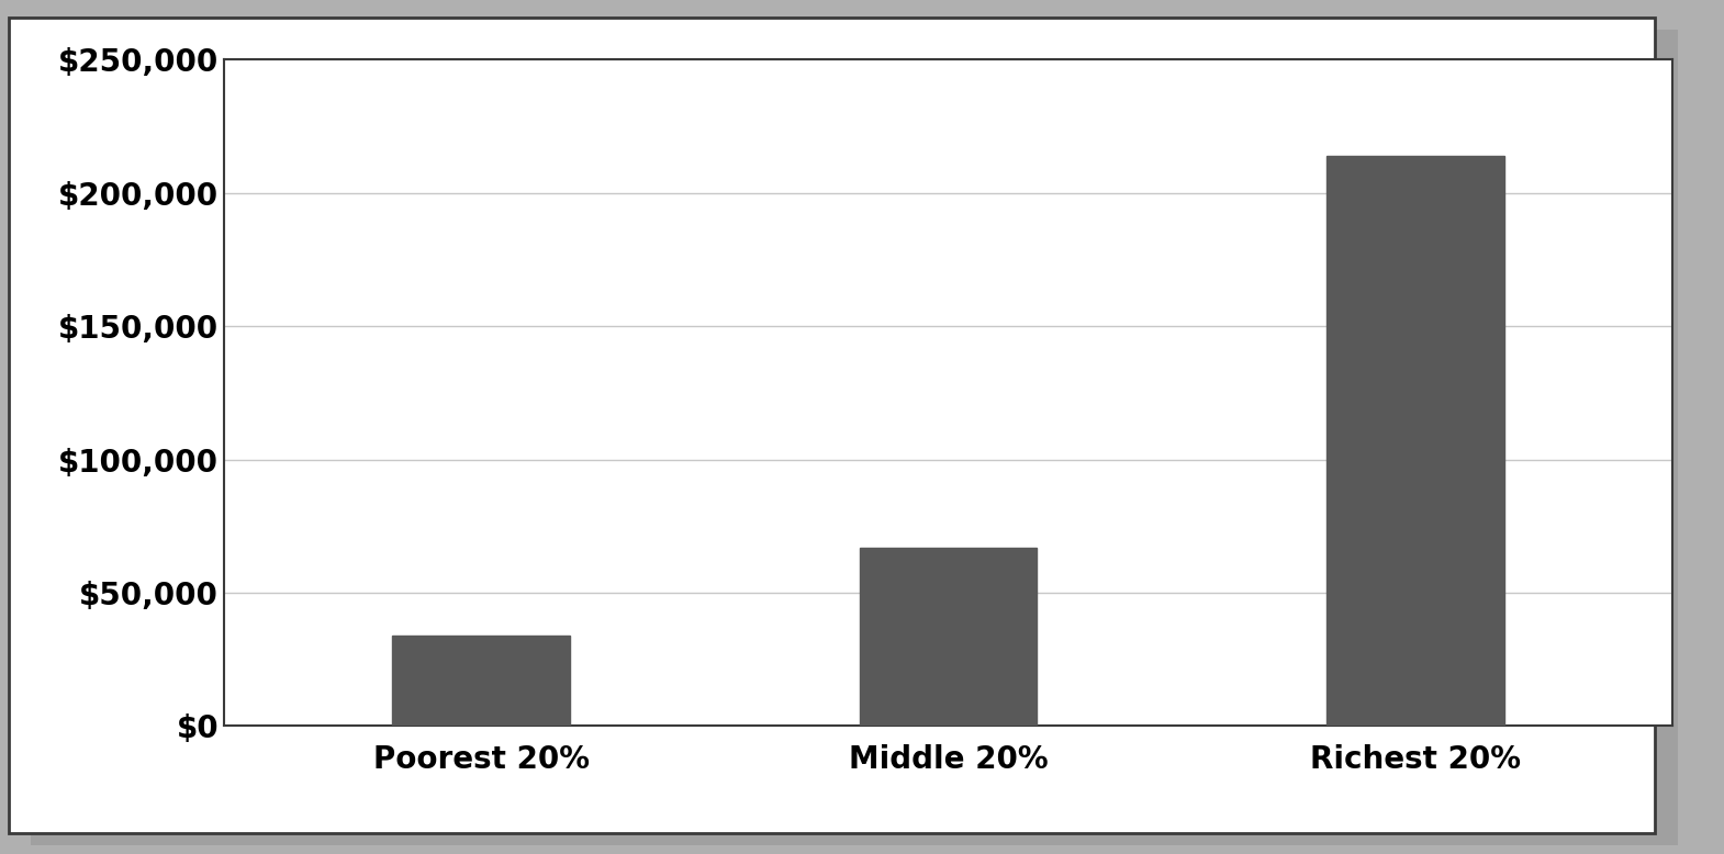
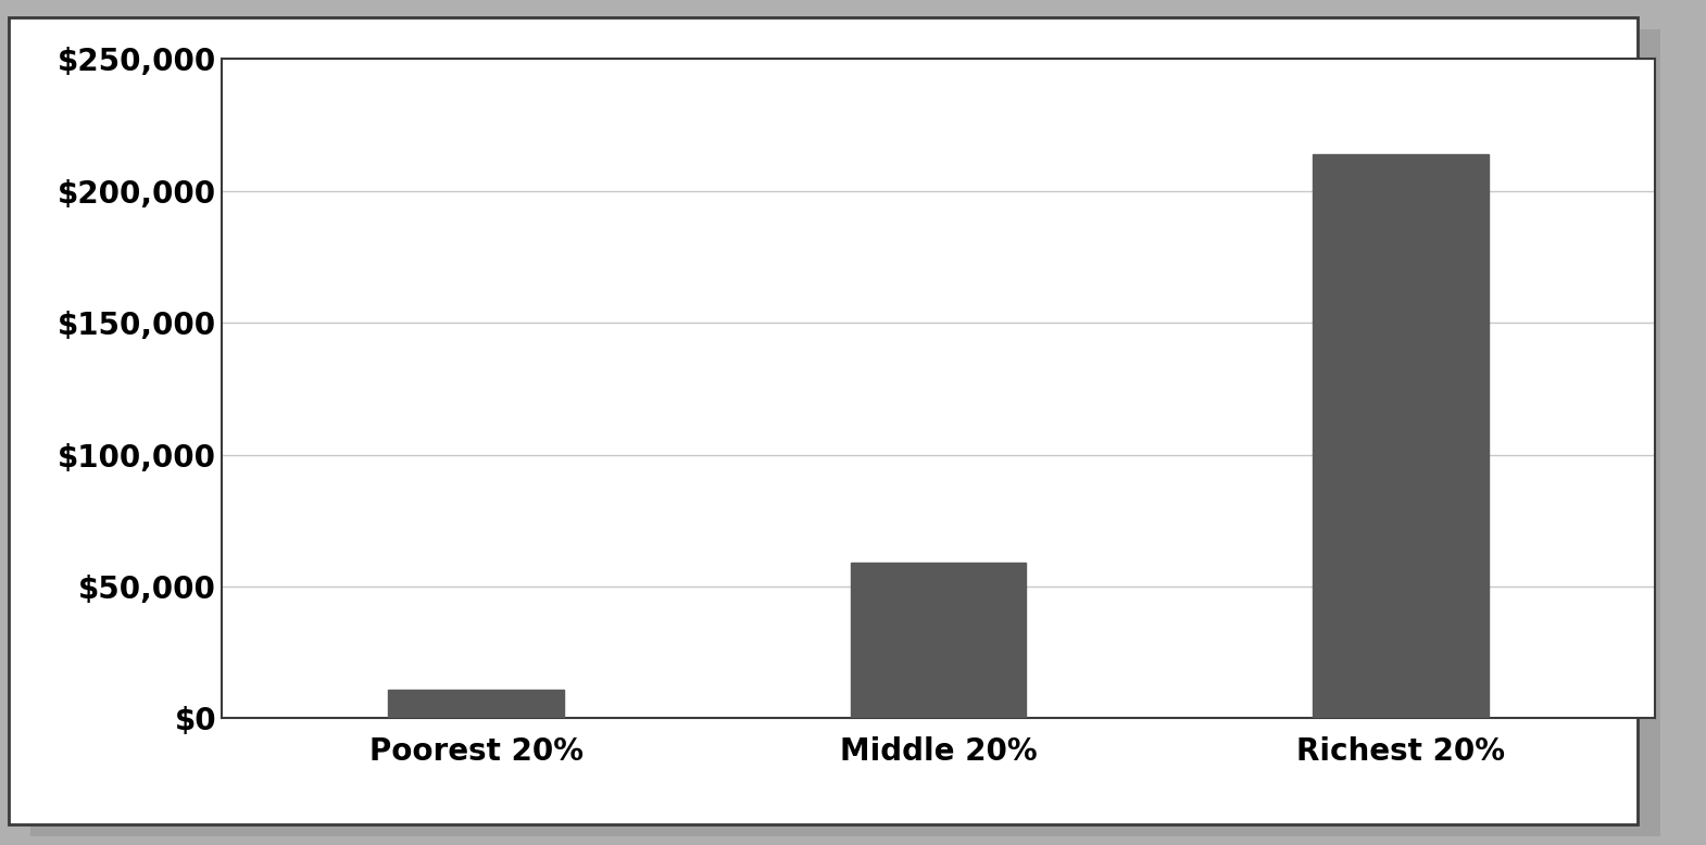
Poorest 20%: $34,000 -> $11,000
Middle 20%: $67,000 -> $59,000
